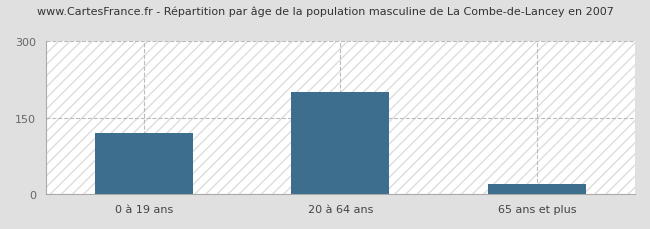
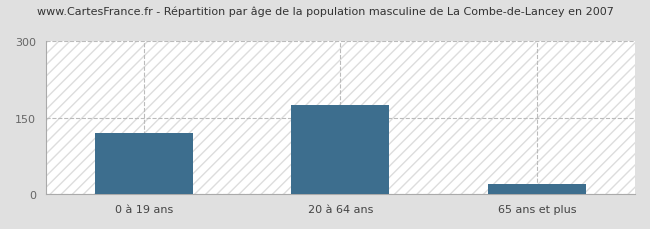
20 à 64 ans: 200 -> 175
